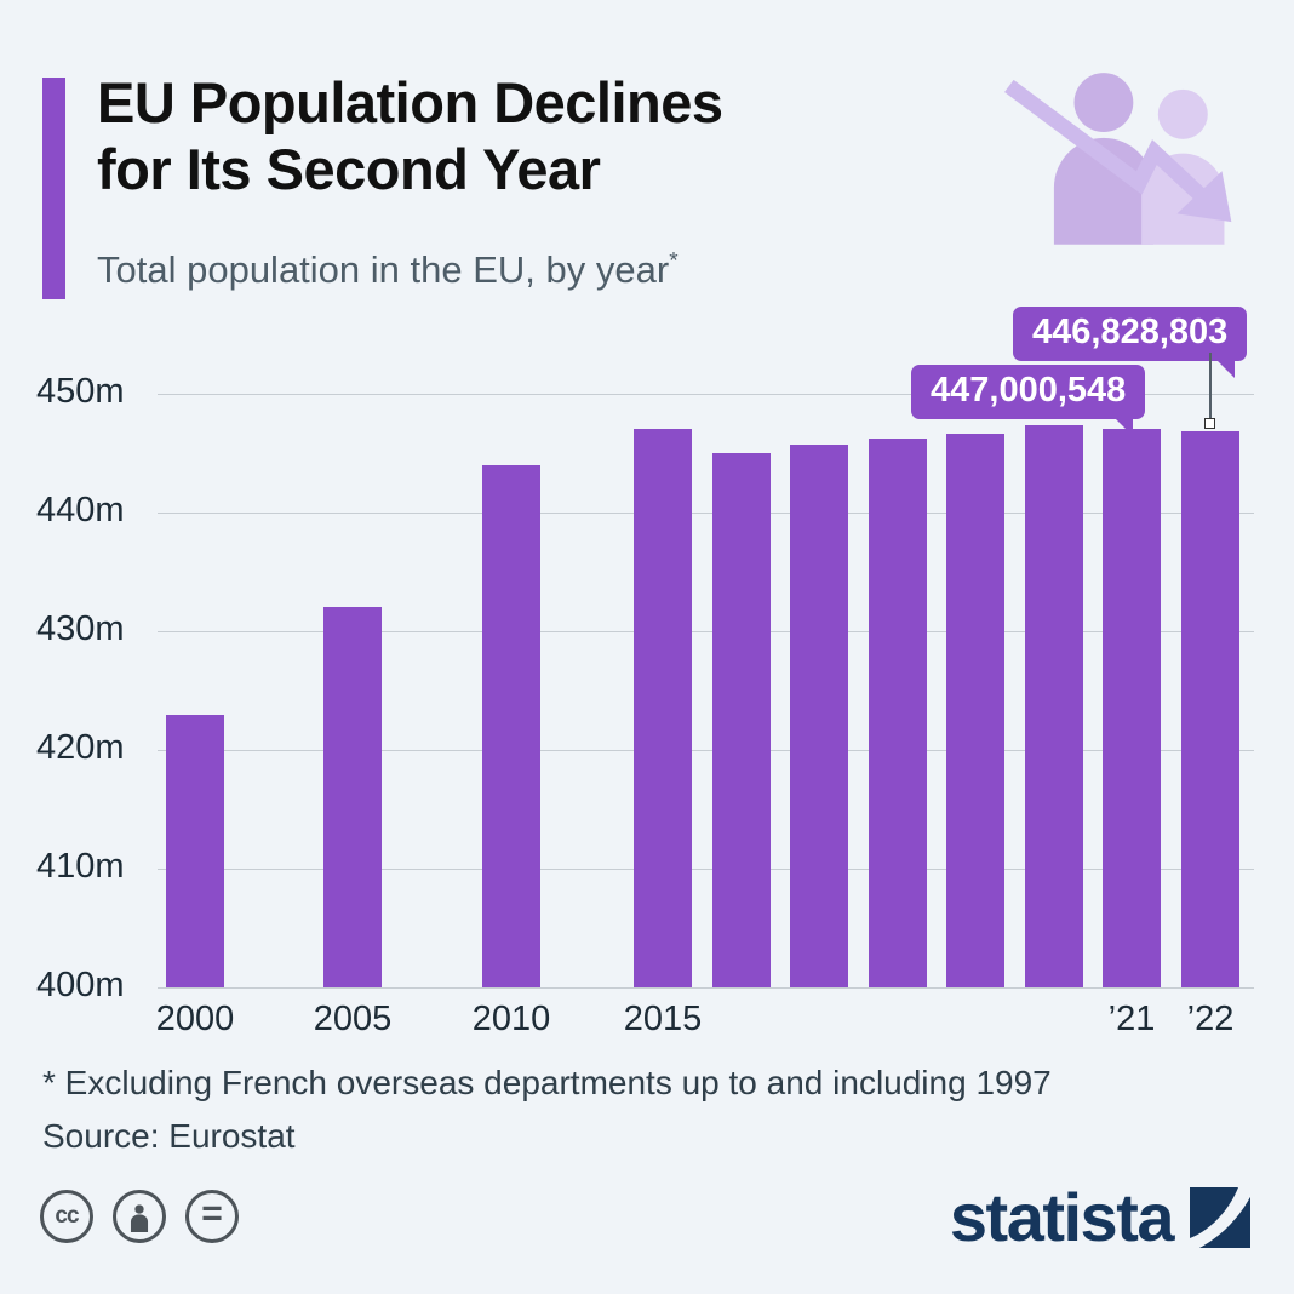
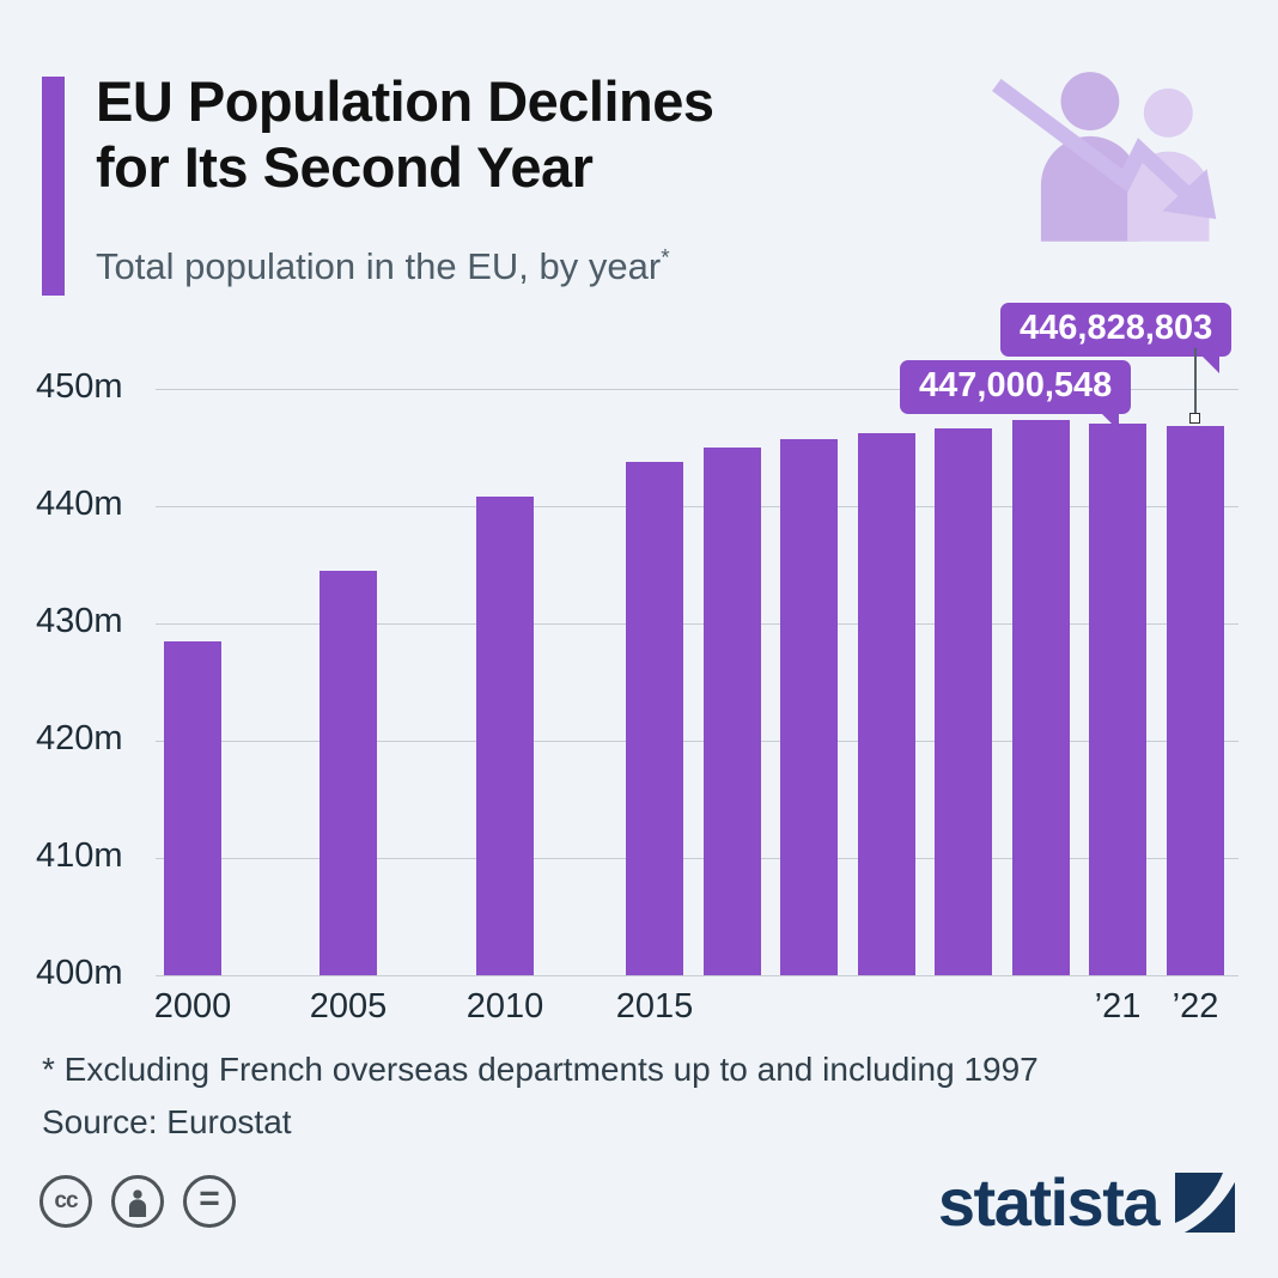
2000: 423m -> 428m
2005: 432m -> 434m
2010: 444m -> 441m
2015: 447m -> 444m
